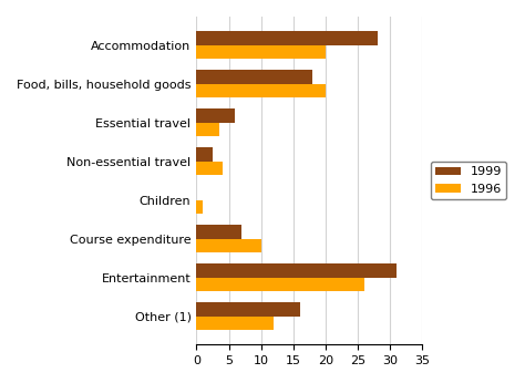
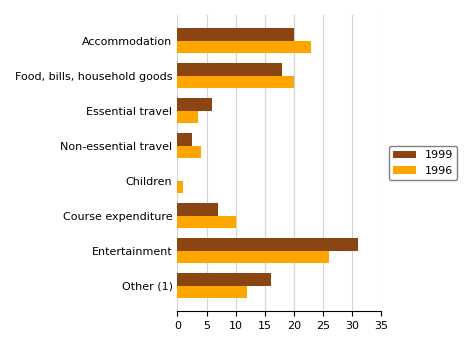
1999/Accommodation: 28.0 -> 20.0
1996/Accommodation: 20.0 -> 23.0
